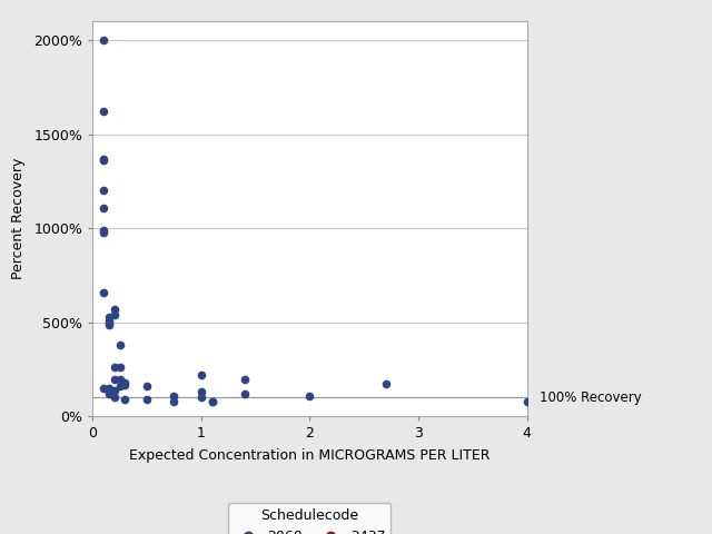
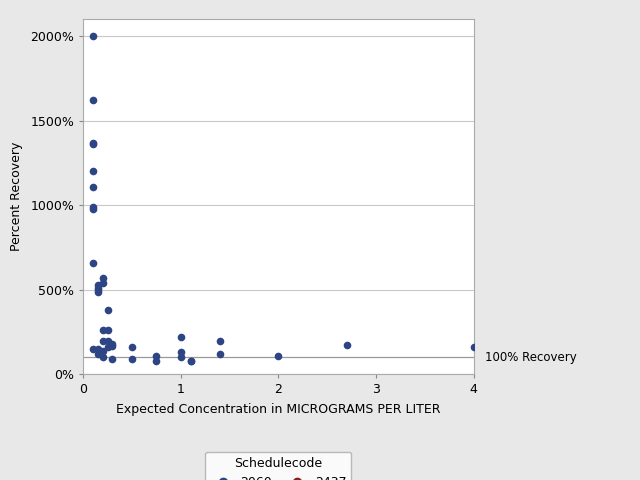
4: 80% -> 160%
